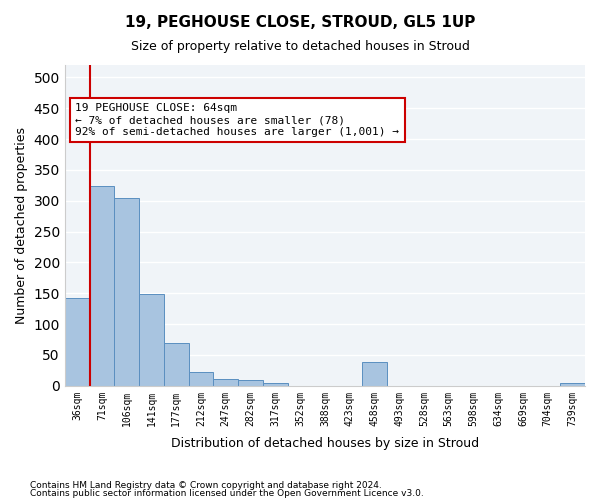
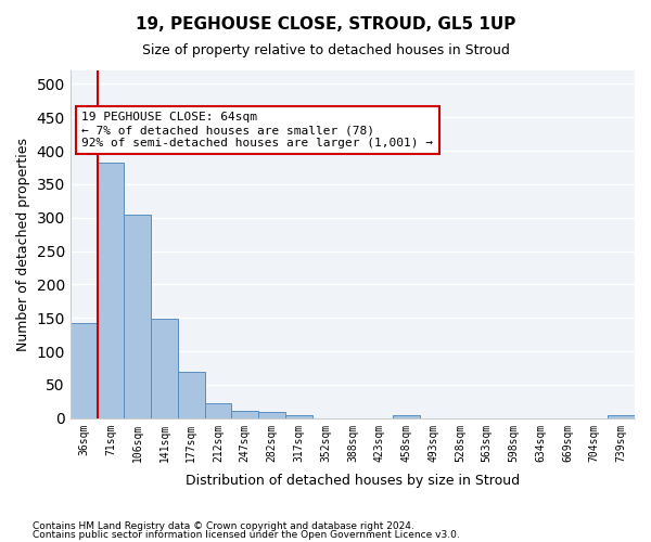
71sqm: 324 -> 383
458sqm: 38 -> 5
